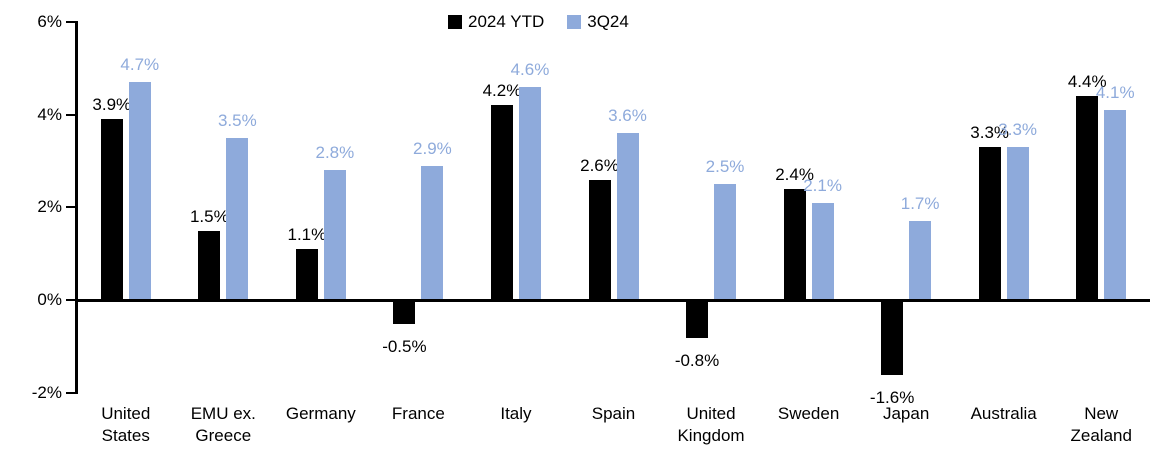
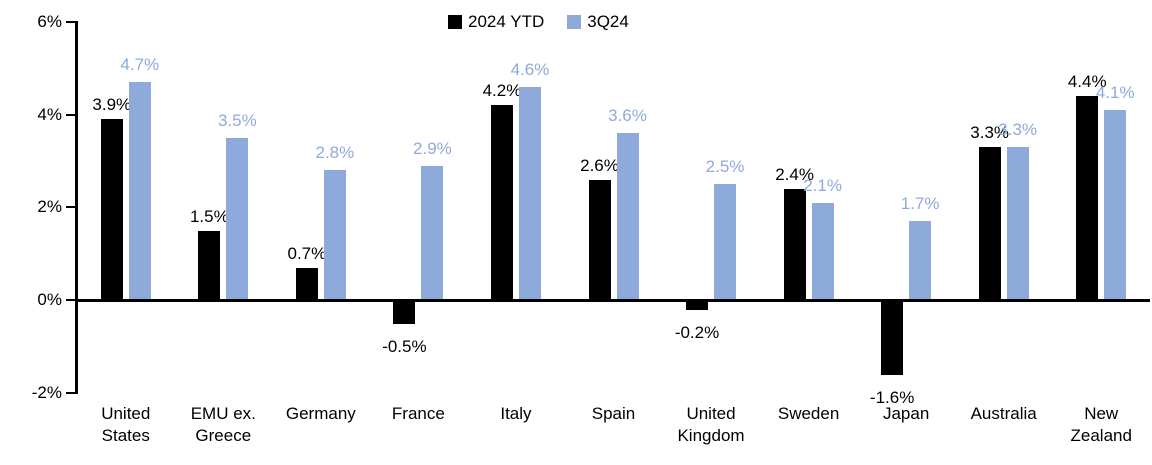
2024 YTD/Germany: 1.1% -> 0.7%
2024 YTD/United Kingdom: -0.8% -> -0.2%
